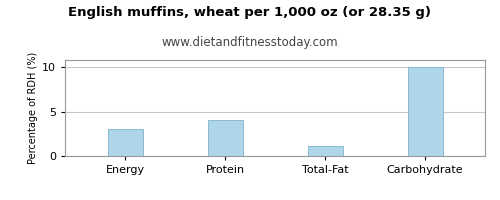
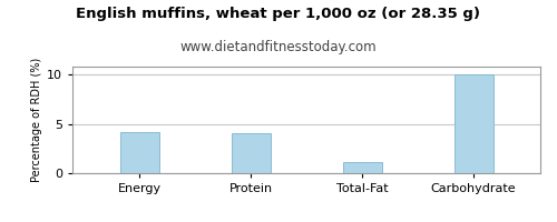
Energy: 3.0 -> 4.2
